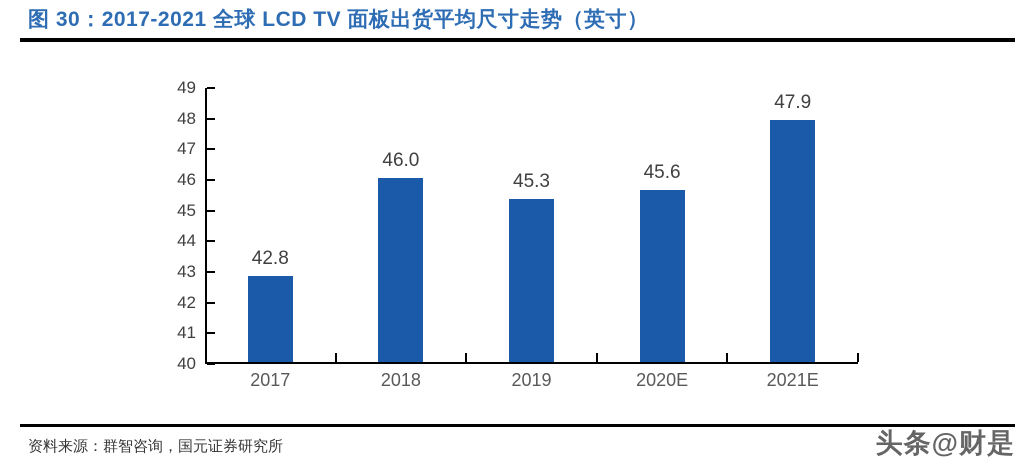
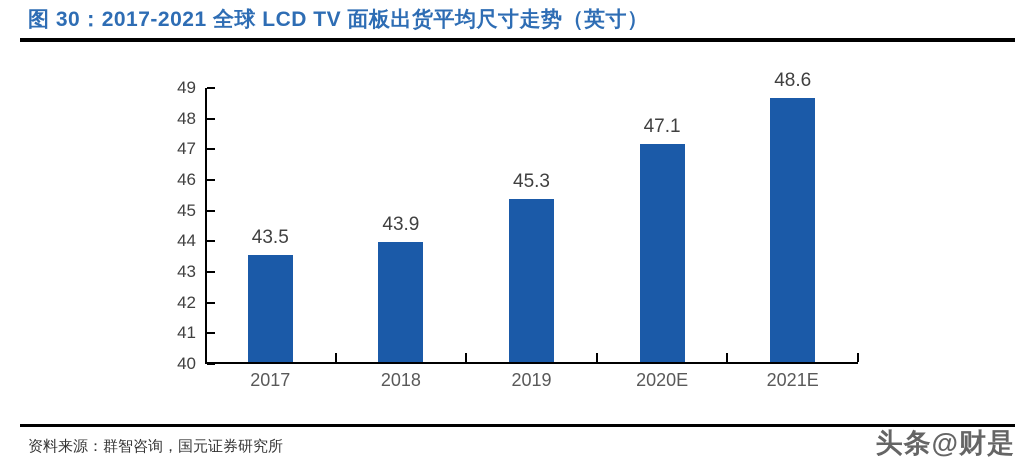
2017: 42.8 -> 43.5
2018: 46.0 -> 43.9
2020E: 45.6 -> 47.1
2021E: 47.9 -> 48.6
